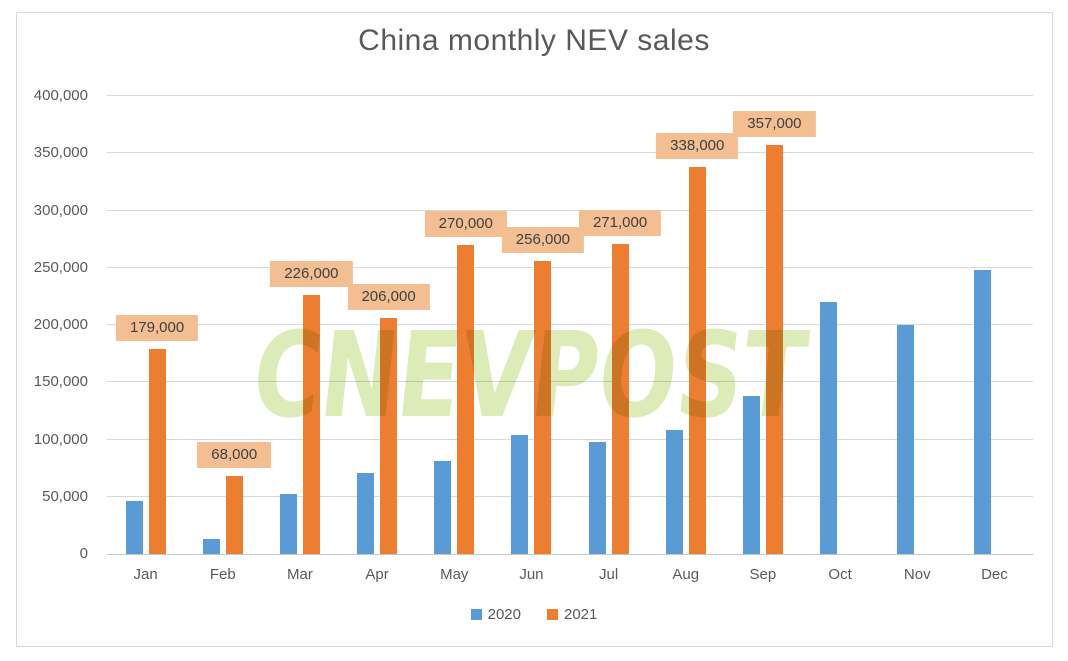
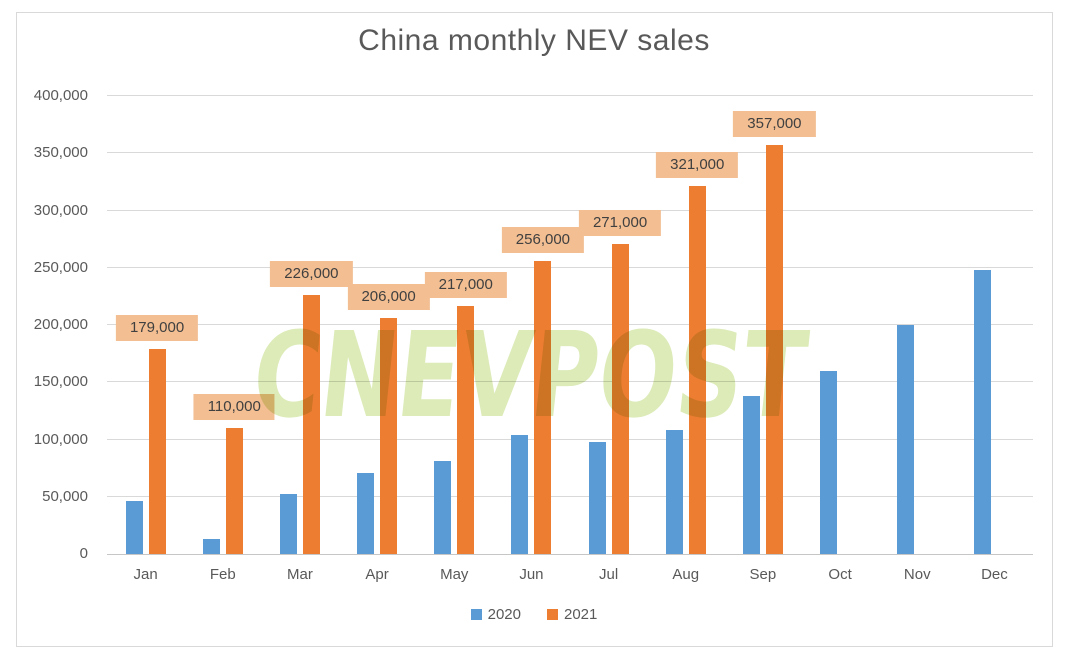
2021/Feb: 68,000 -> 110,000
2021/May: 270,000 -> 217,000
2021/Aug: 338,000 -> 321,000
2020/Oct: 220000 -> 160000
